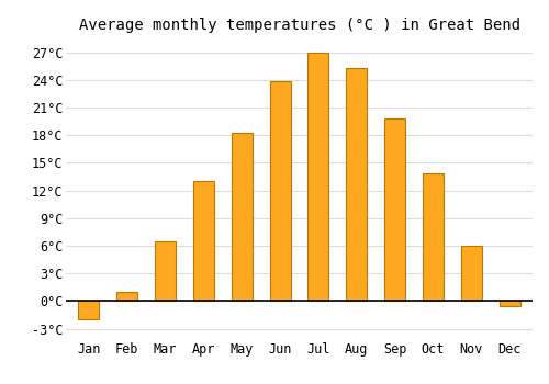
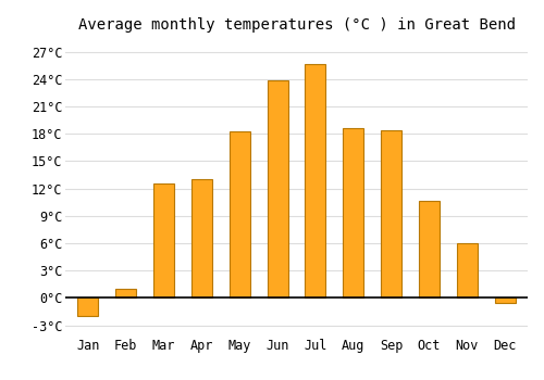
Mar: 6.5°C -> 12.6°C
Jul: 27.0°C -> 25.6°C
Aug: 25.3°C -> 18.6°C
Sep: 19.8°C -> 18.4°C
Oct: 13.8°C -> 10.6°C
